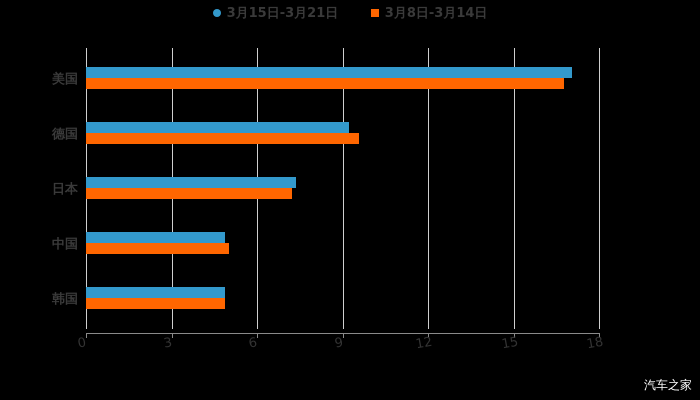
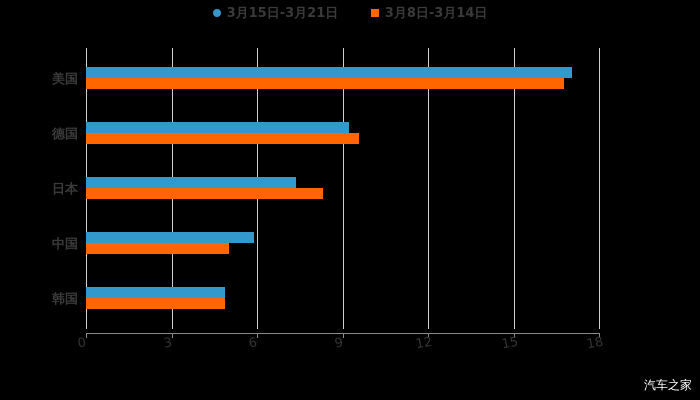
3月8日-3月14日/日本: 7.2 -> 8.3
3月15日-3月21日/中国: 4.9 -> 5.9
